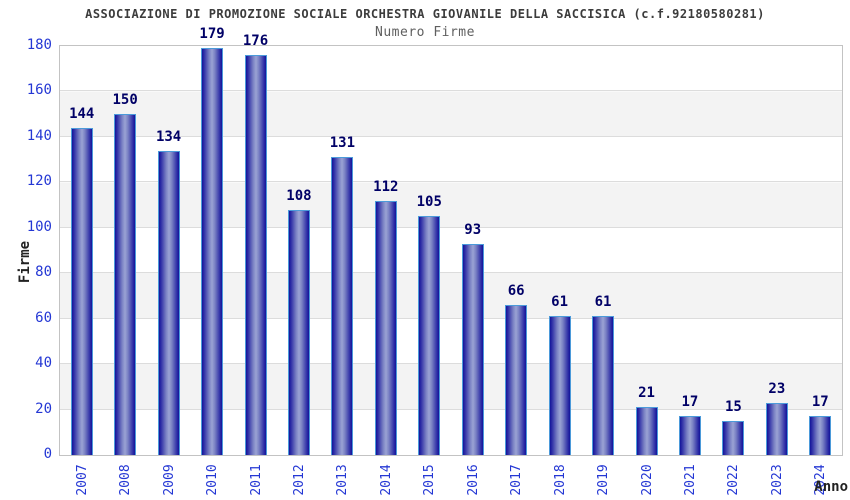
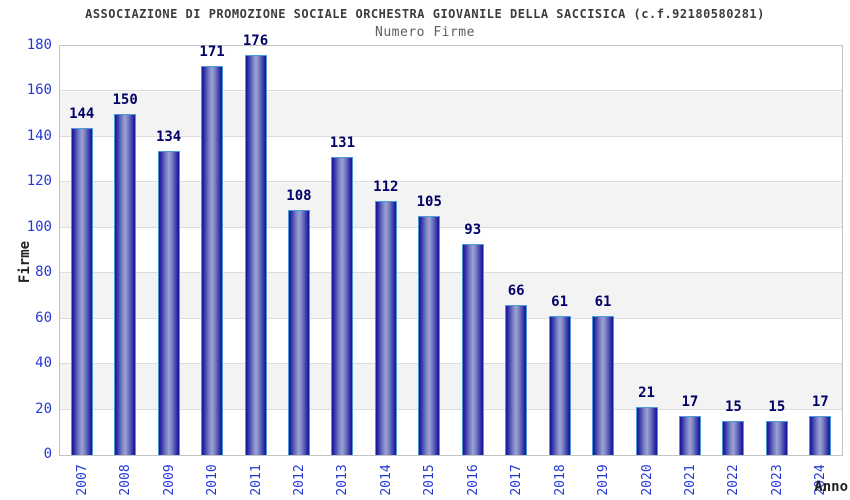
2010: 179 -> 171
2023: 23 -> 15
